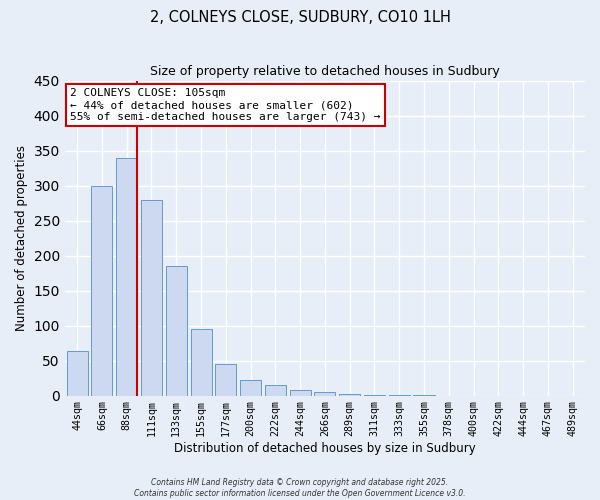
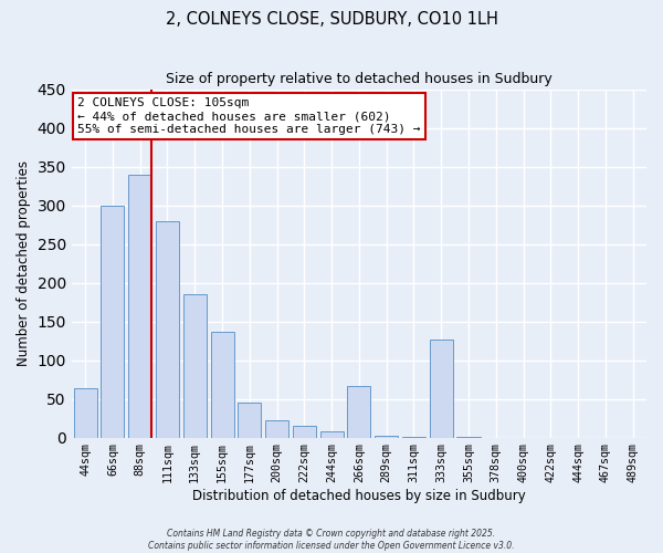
155sqm: 95 -> 136
266sqm: 5 -> 66
333sqm: 1 -> 126
